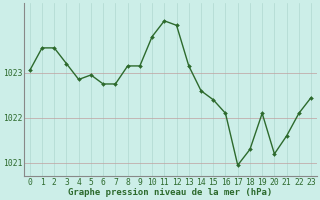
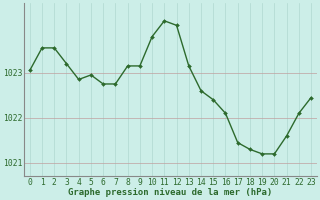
17: 1020.95 -> 1021.45
19: 1022.10 -> 1021.20
